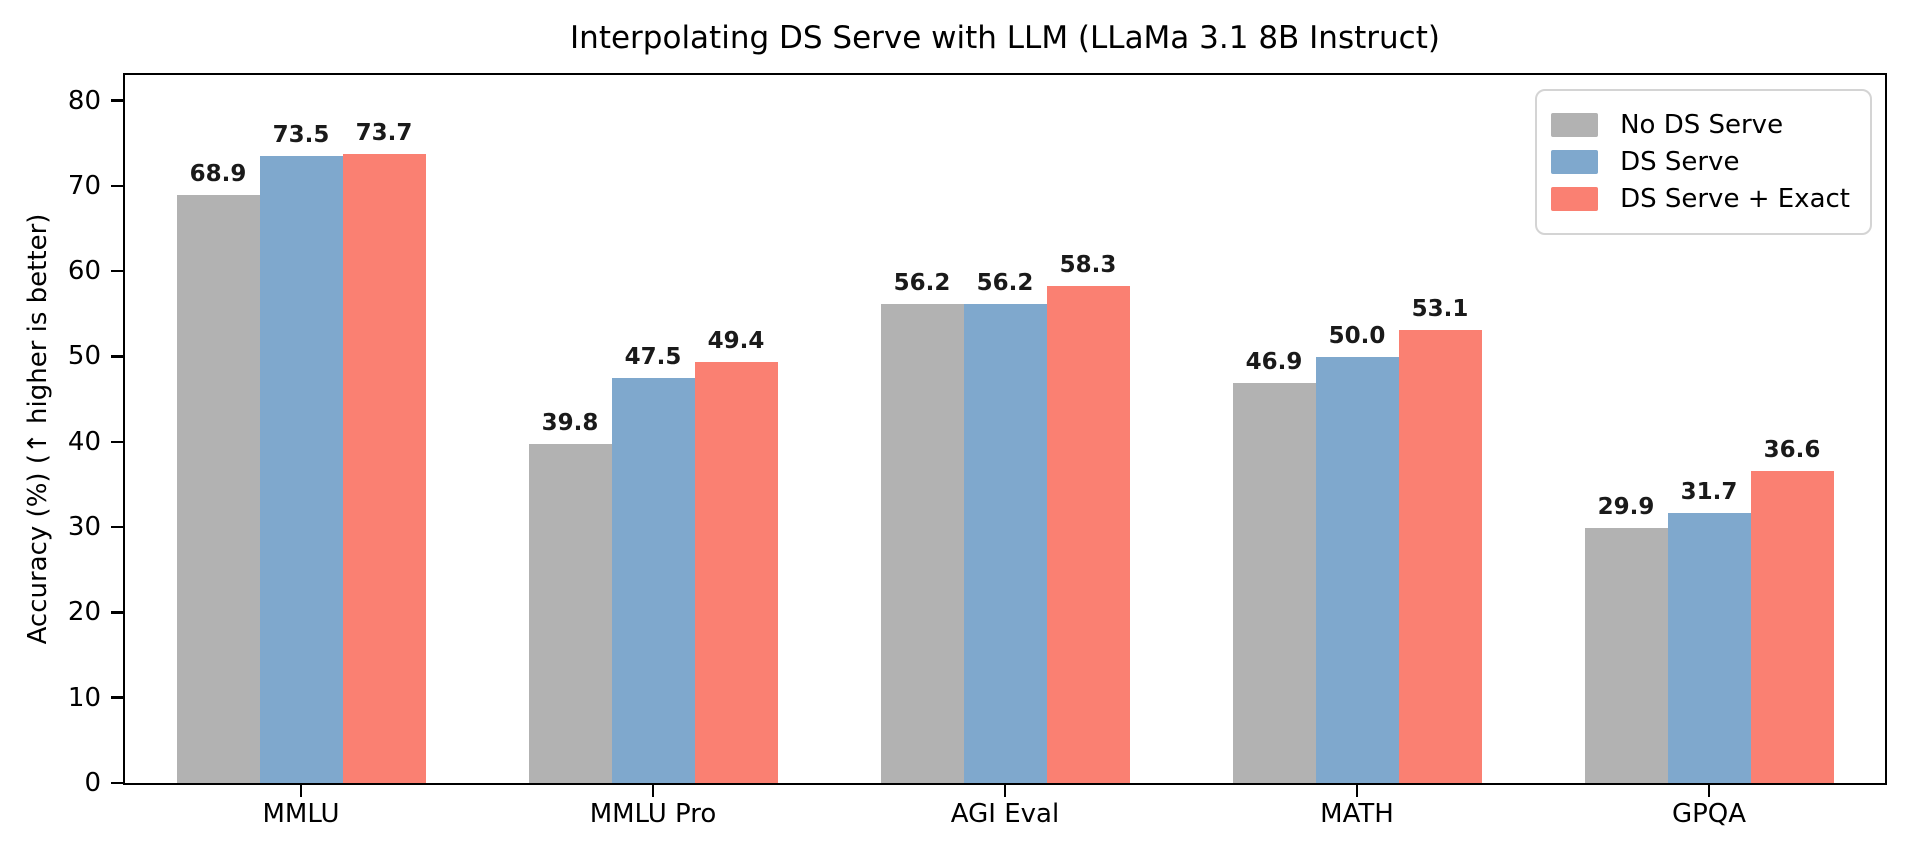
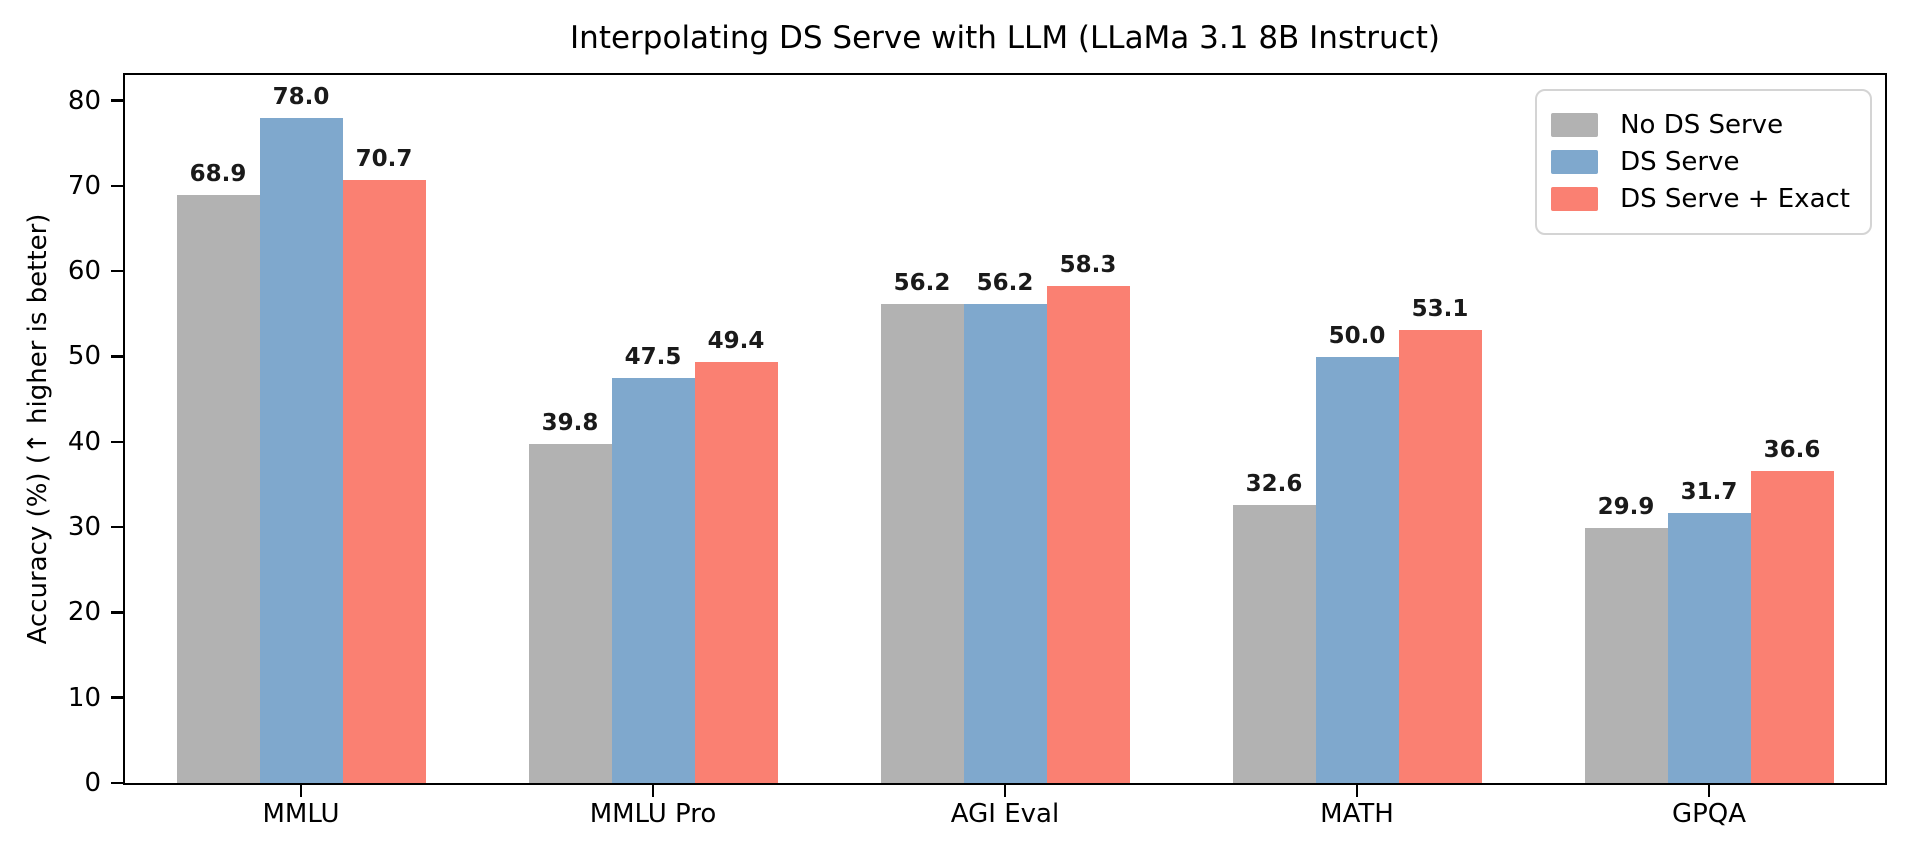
DS Serve/MMLU: 73.5 -> 78.0
DS Serve + Exact/MMLU: 73.7 -> 70.7
No DS Serve/MATH: 46.9 -> 32.6
